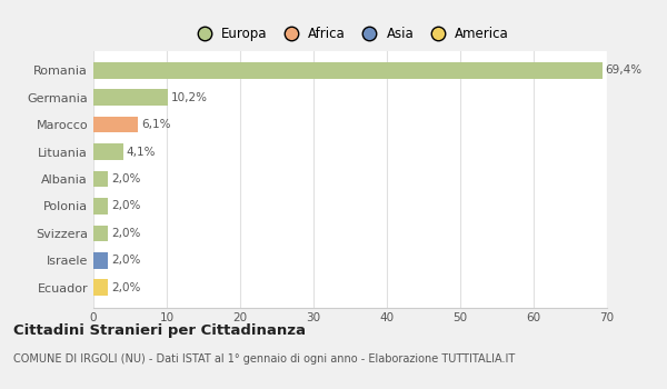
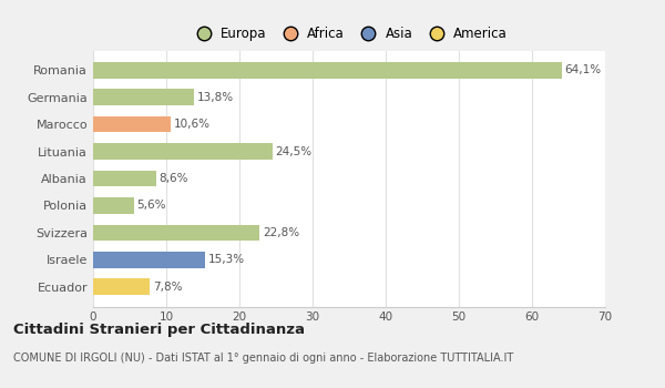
Romania: 69,4% -> 64,1%
Germania: 10,2% -> 13,8%
Marocco: 6,1% -> 10,6%
Lituania: 4,1% -> 24,5%
Albania: 2,0% -> 8,6%
Polonia: 2,0% -> 5,6%
Svizzera: 2,0% -> 22,8%
Israele: 2,0% -> 15,3%
Ecuador: 2,0% -> 7,8%
